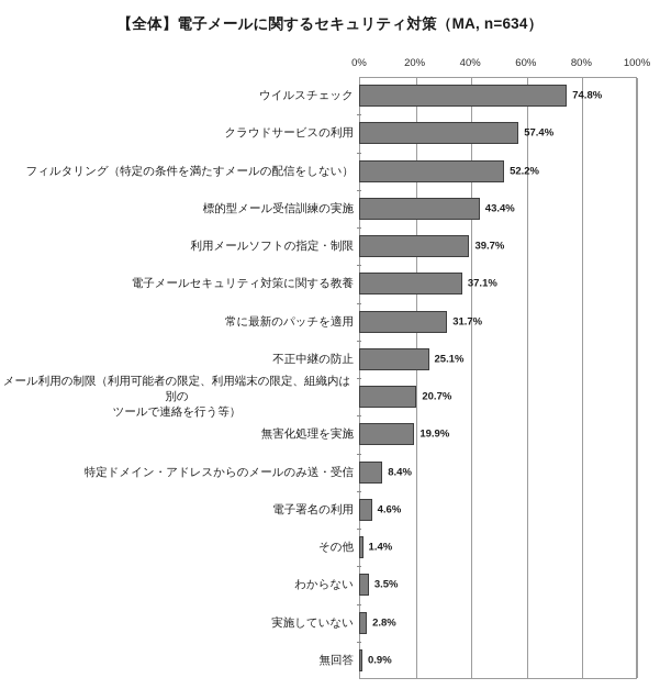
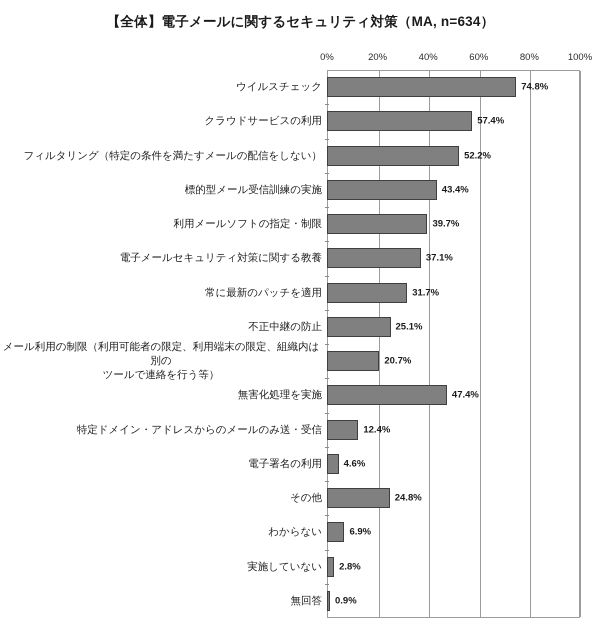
無害化処理を実施: 19.9% -> 47.4%
特定ドメイン・アドレスからのメールのみ送・受信: 8.4% -> 12.4%
その他: 1.4% -> 24.8%
わからない: 3.5% -> 6.9%
